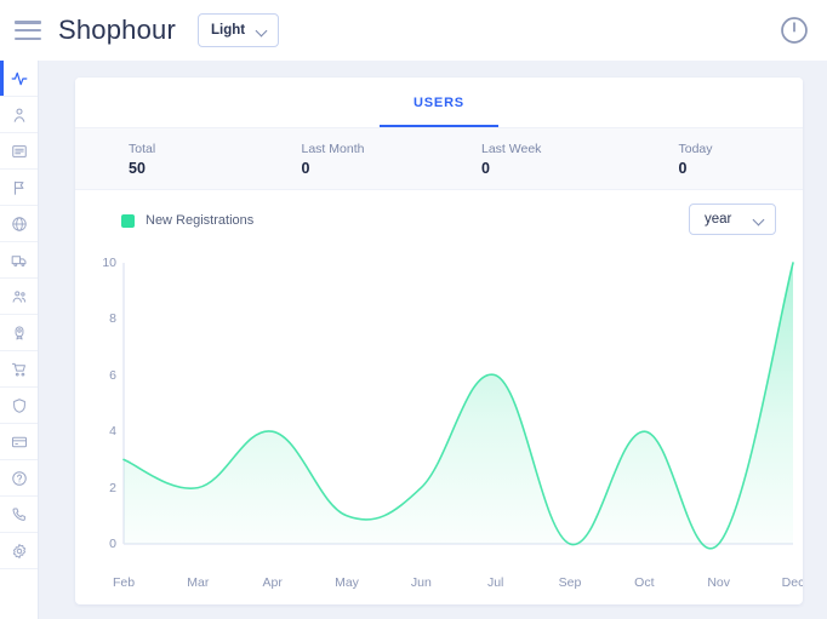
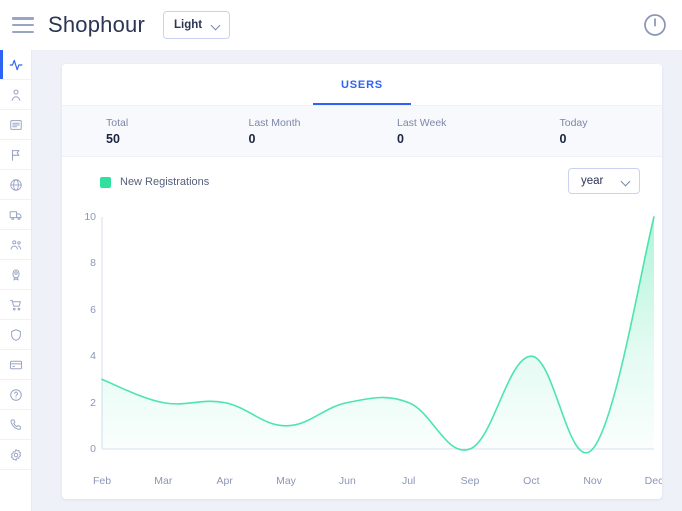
Apr: 4 -> 2
Jul: 6 -> 2
